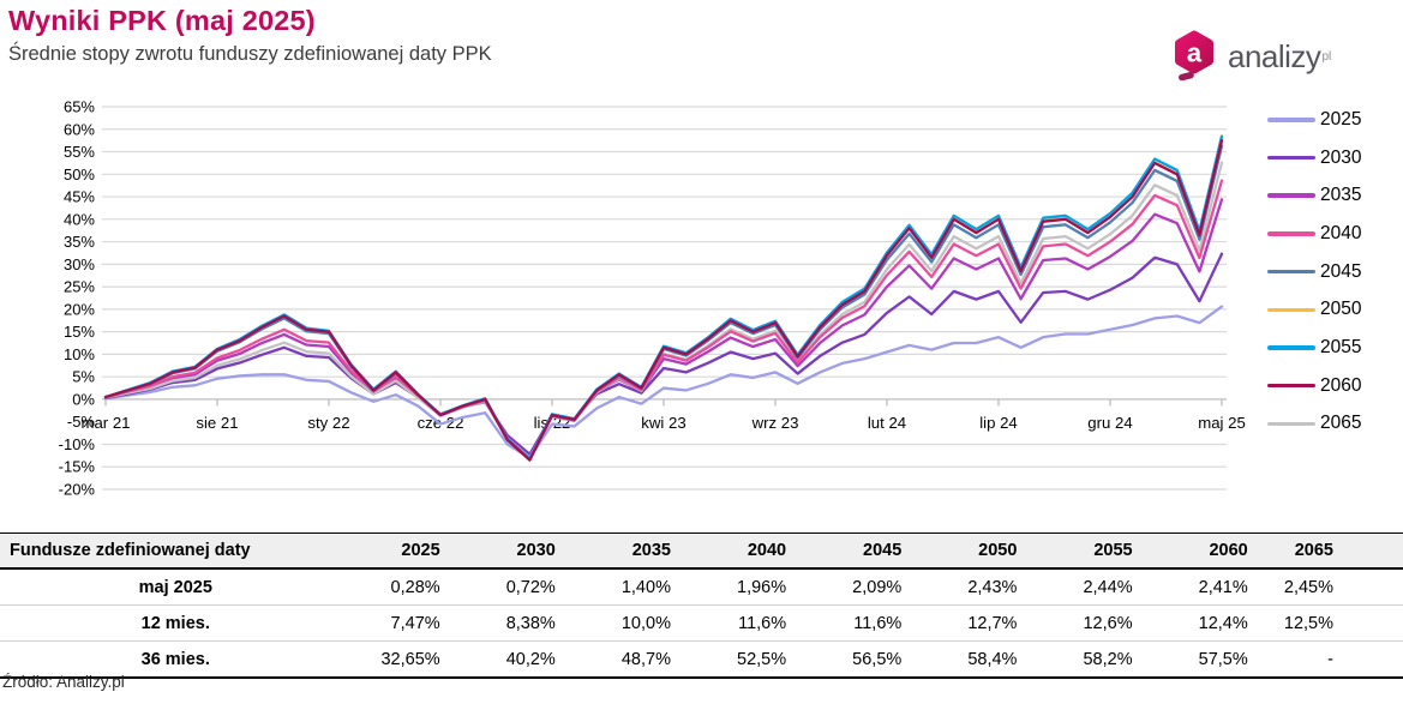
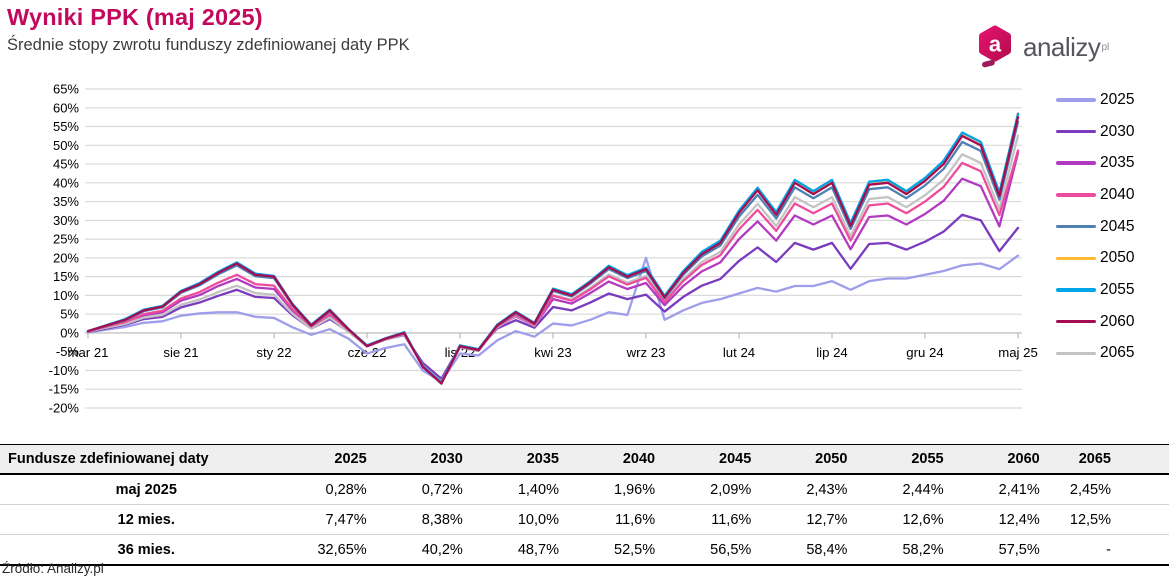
2025/wrz 23: 6% -> 20%
2030/maj 25: 32% -> 28%
2035/maj 25: 44% -> 48%
